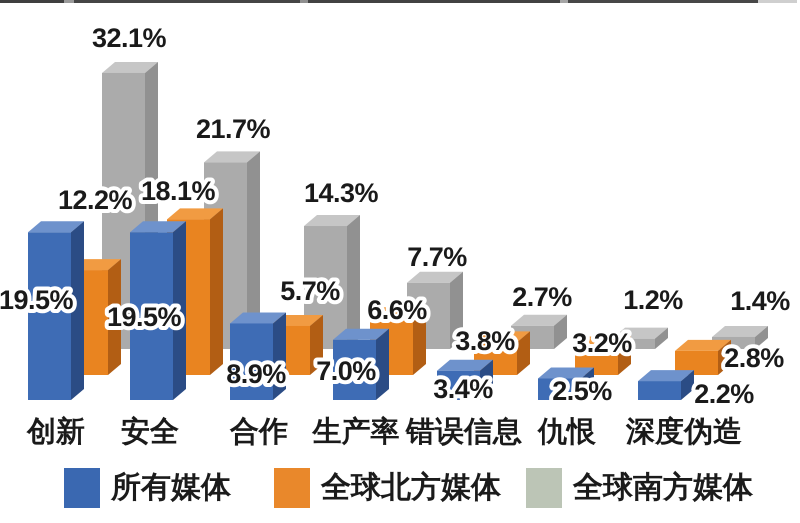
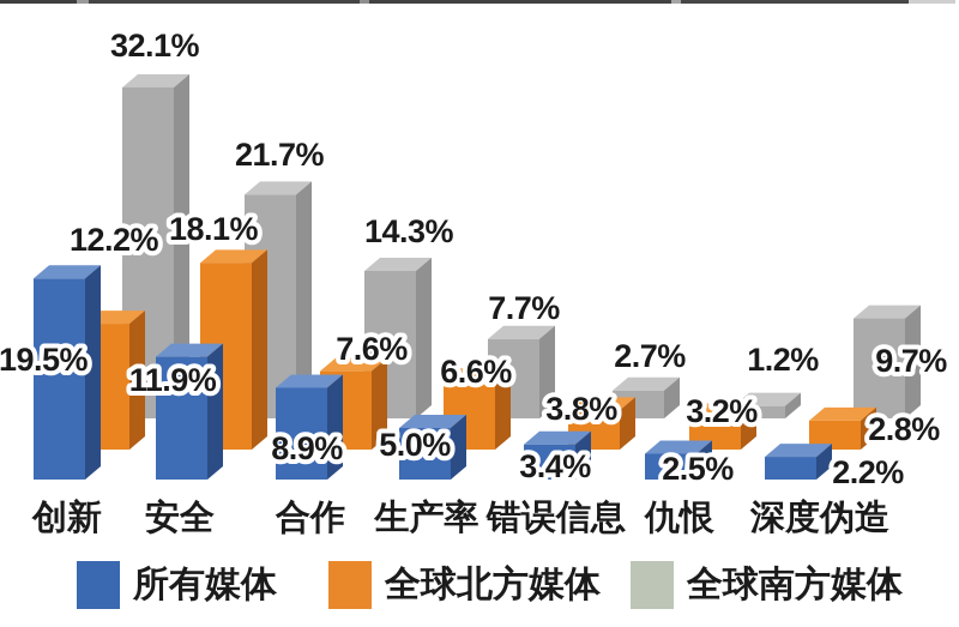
所有媒体/安全: 19.5% -> 11.9%
全球北方媒体/合作: 5.7% -> 7.6%
所有媒体/生产率: 7.0% -> 5.0%
全球南方媒体/深度伪造: 1.4% -> 9.7%
